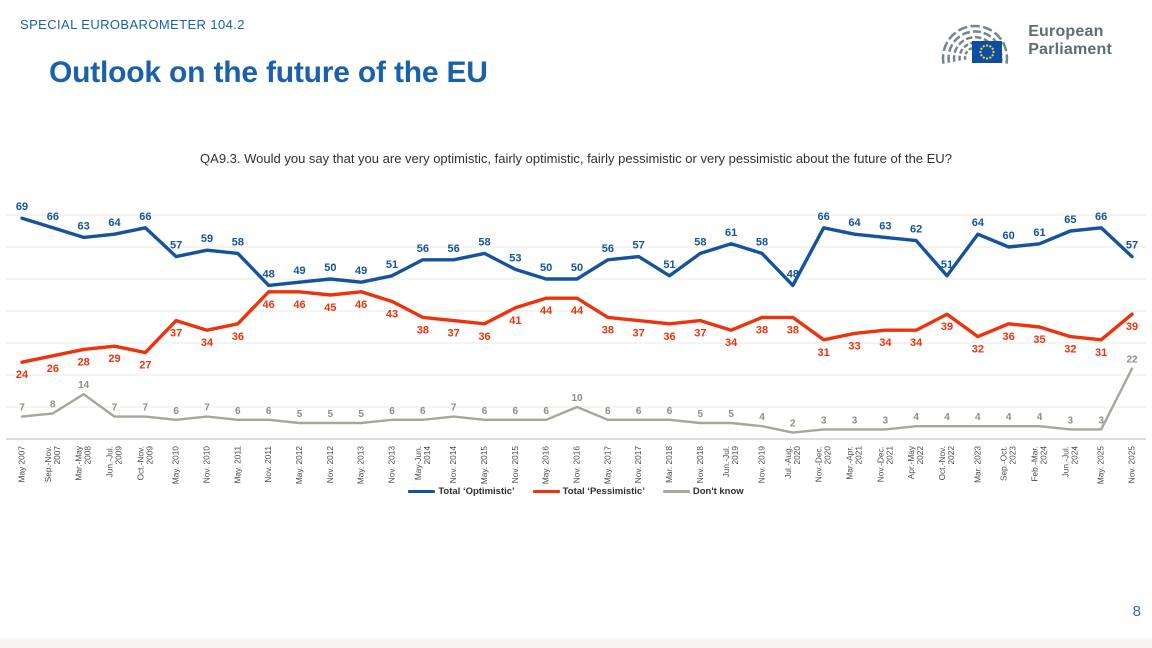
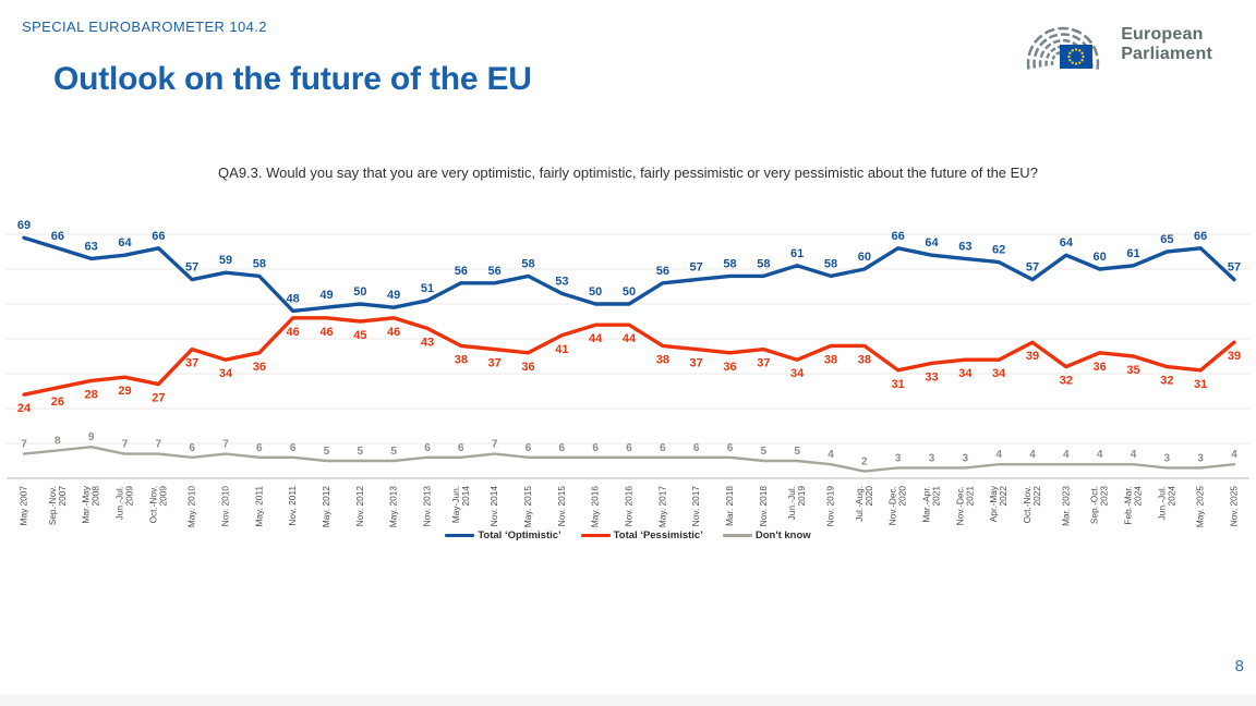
Don't know/Mar.-May 2008: 14 -> 9
Don't know/Nov. 2016: 10 -> 6
Total ‘Optimistic’/Mar. 2018: 51 -> 58
Total ‘Optimistic’/Jul.-Aug. 2020: 48 -> 60
Total ‘Optimistic’/Oct.-Nov. 2022: 51 -> 57
Don't know/Nov. 2025: 22 -> 4
